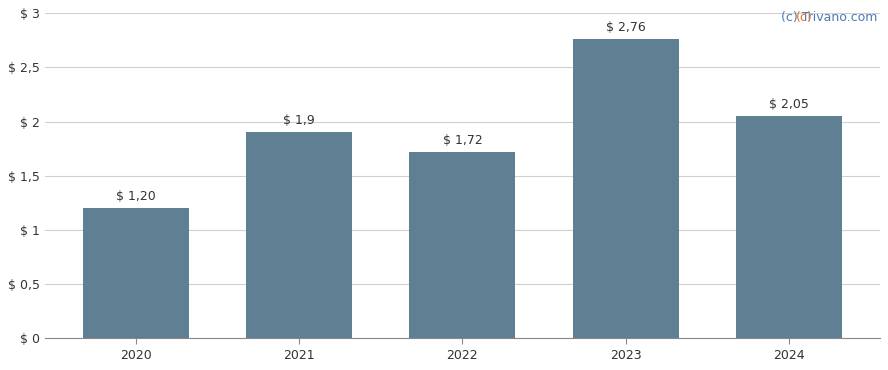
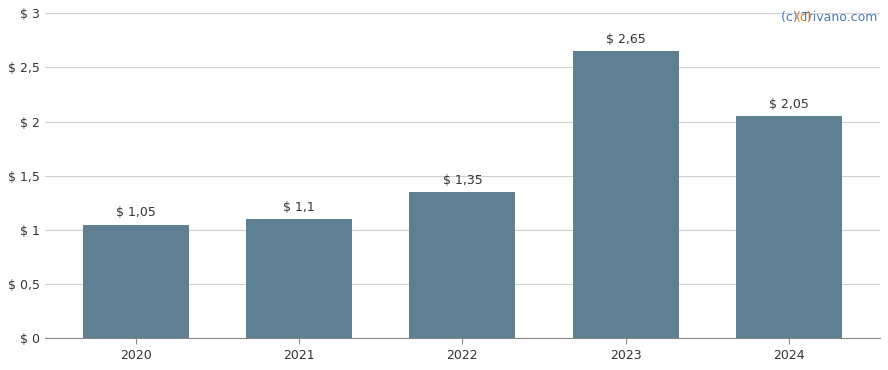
2020: 1,20 -> 1,05
2021: 1,9 -> 1,1
2022: 1,72 -> 1,35
2023: 2,76 -> 2,65
